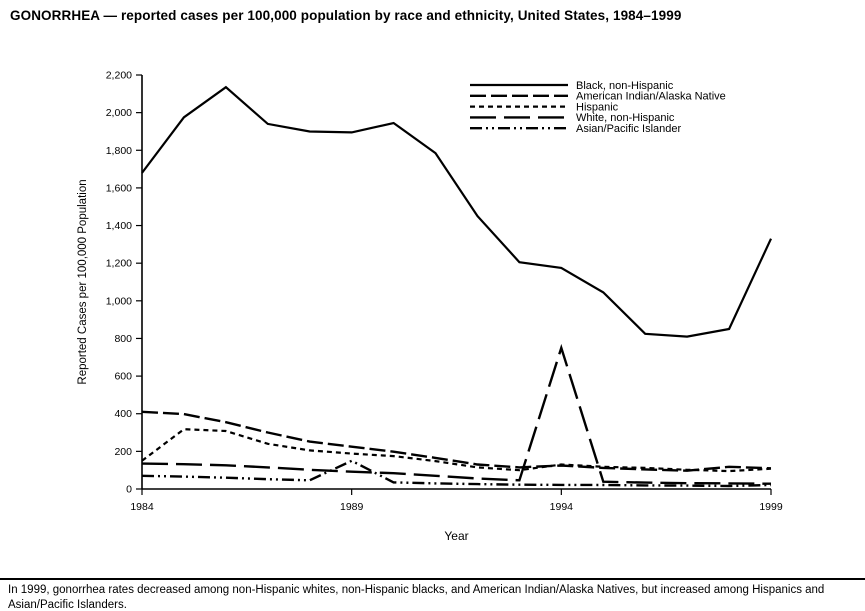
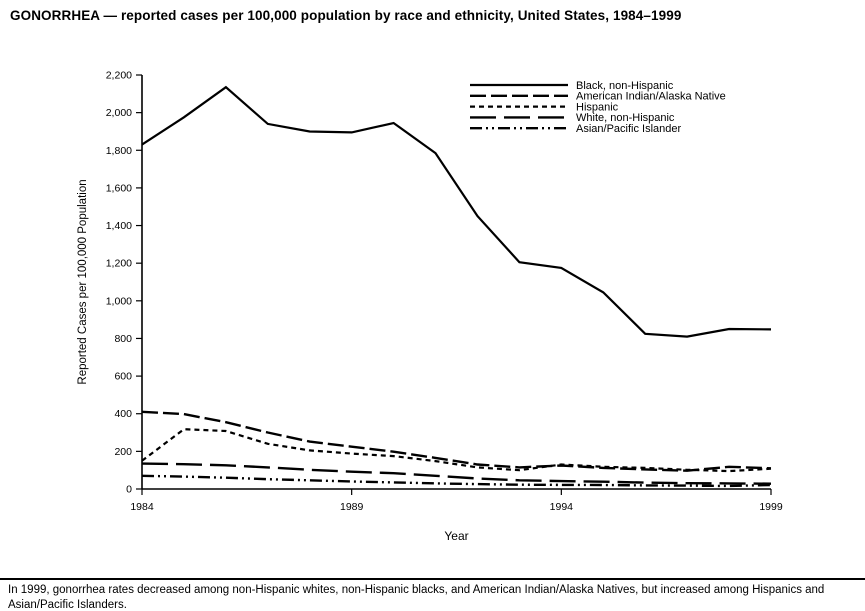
Black, non-Hispanic/1984: 1680 -> 1830
Asian/Pacific Islander/1989: 150 -> 40
White, non-Hispanic/1994: 750 -> 40
Black, non-Hispanic/1999: 1330 -> 850
